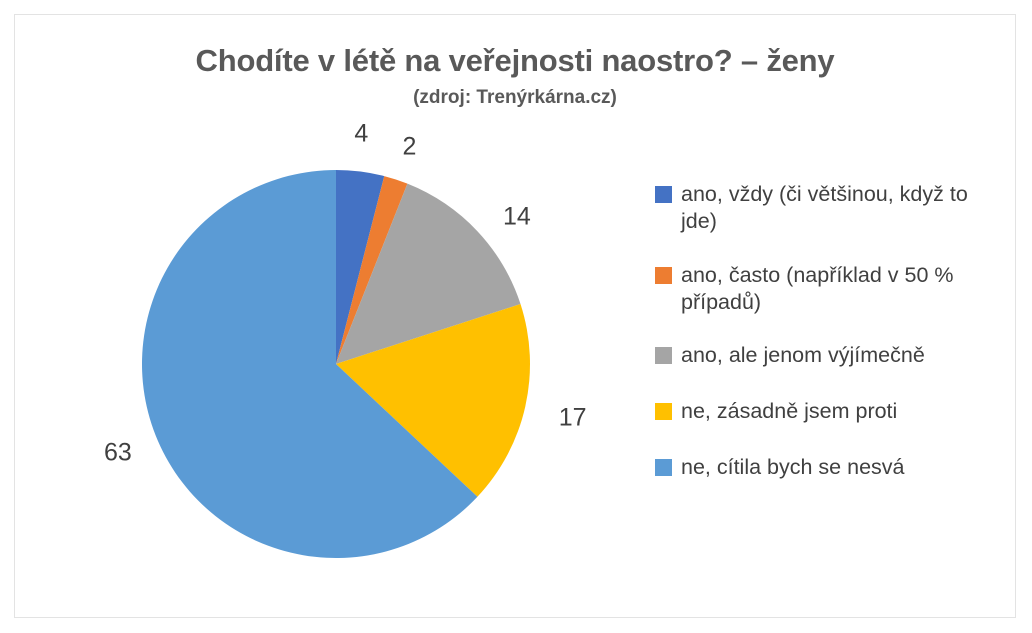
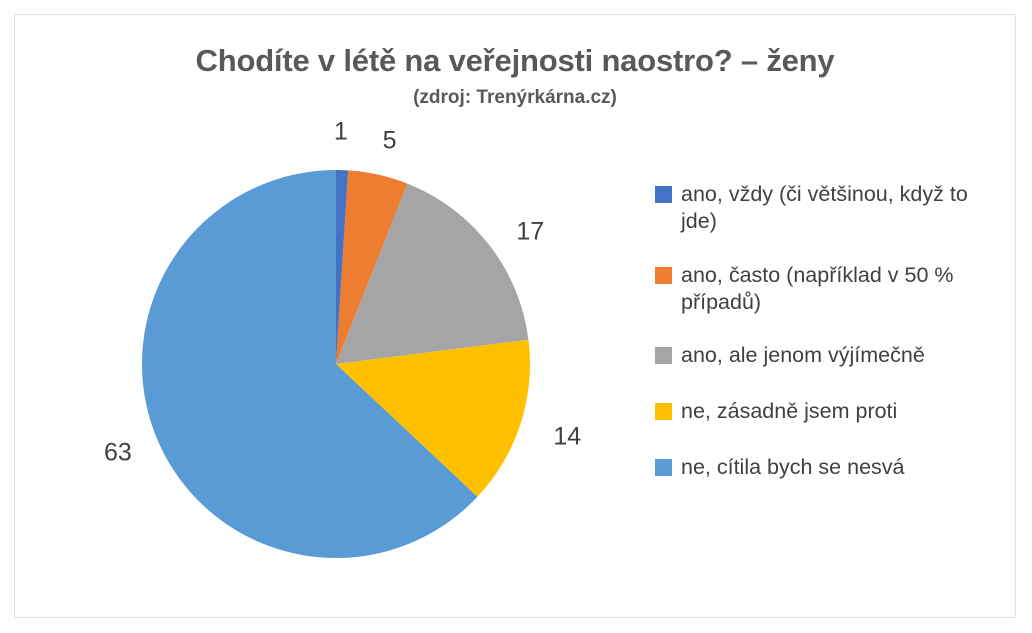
ano, vždy (či většinou, když to jde): 4 -> 1
ano, často (například v 50 % případů): 2 -> 5
ano, ale jenom výjímečně: 14 -> 17
ne, zásadně jsem proti: 17 -> 14
